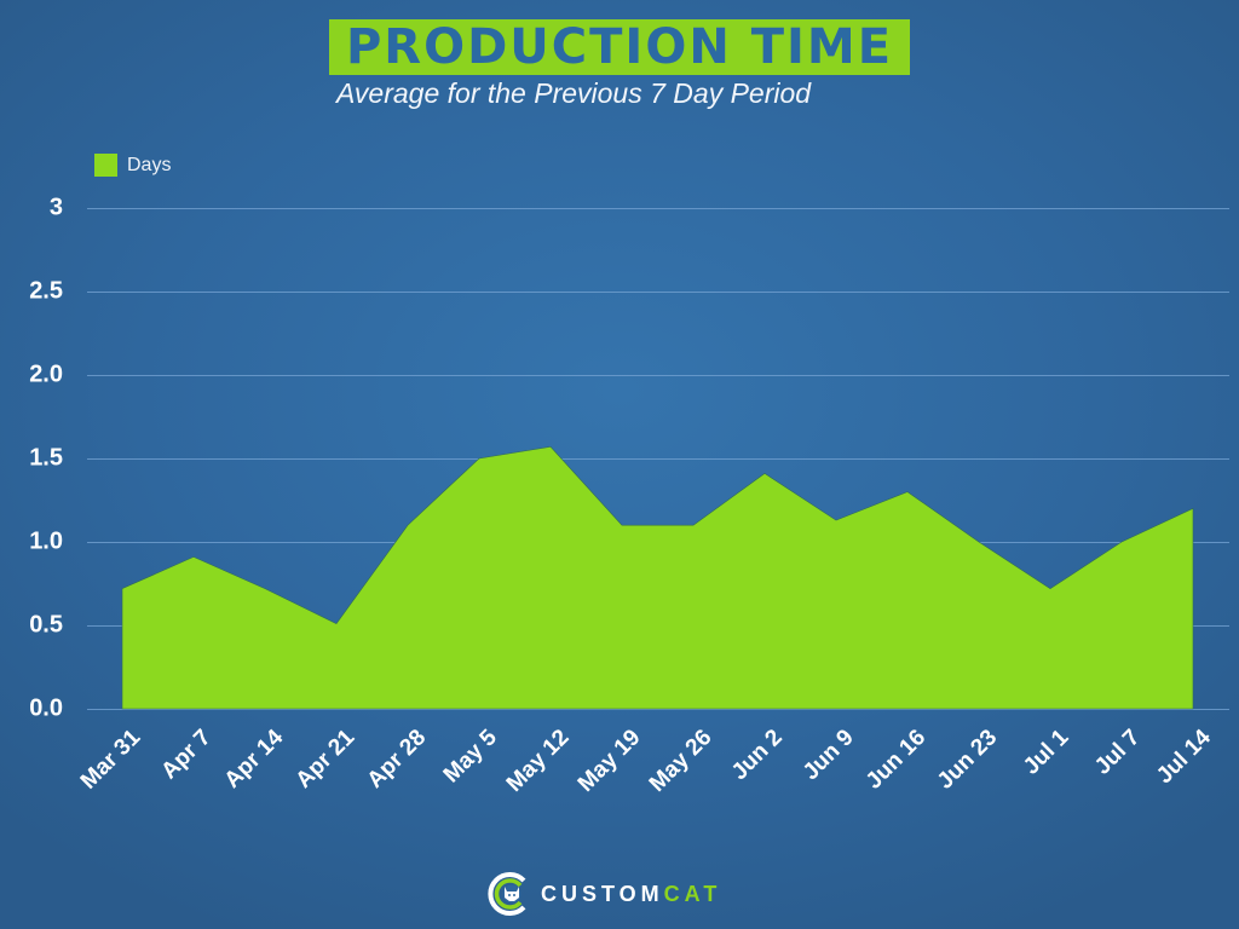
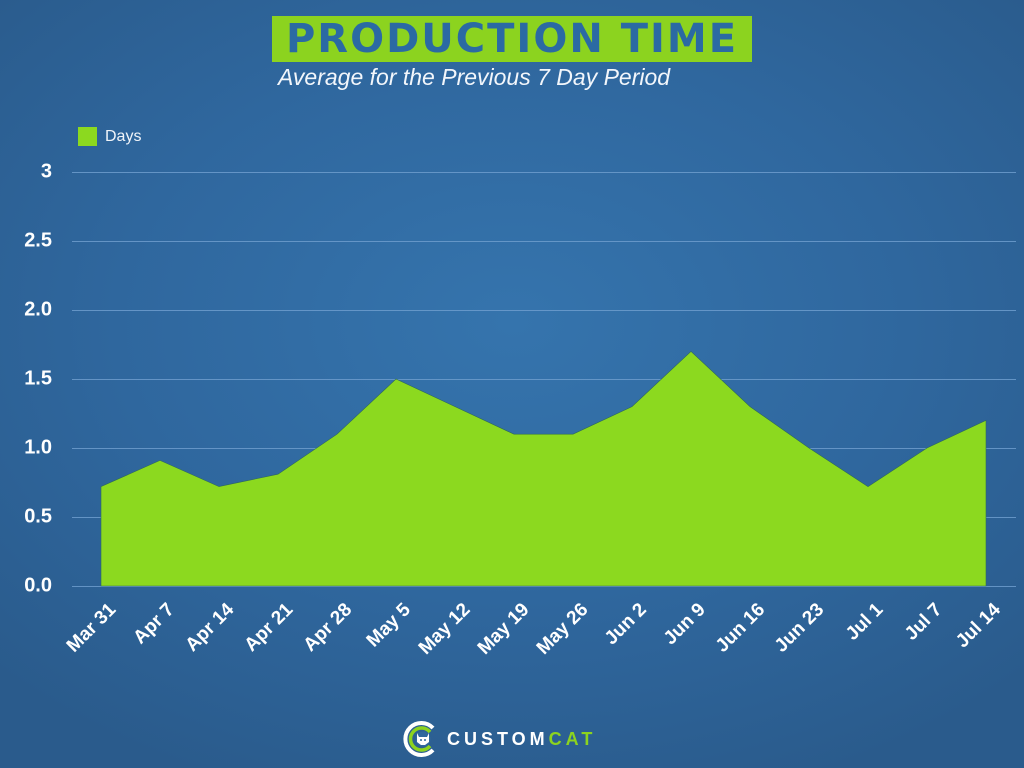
Apr 21: 0.51 -> 0.81
May 12: 1.57 -> 1.30
Jun 2: 1.41 -> 1.30
Jun 9: 1.13 -> 1.70
